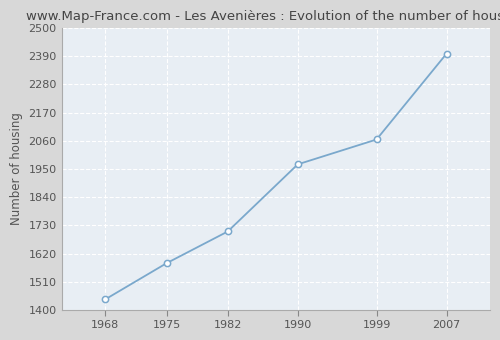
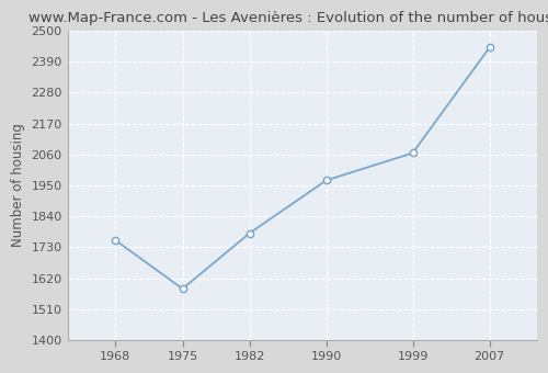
1968: 1441 -> 1755
1982: 1706 -> 1780
2007: 2400 -> 2440
